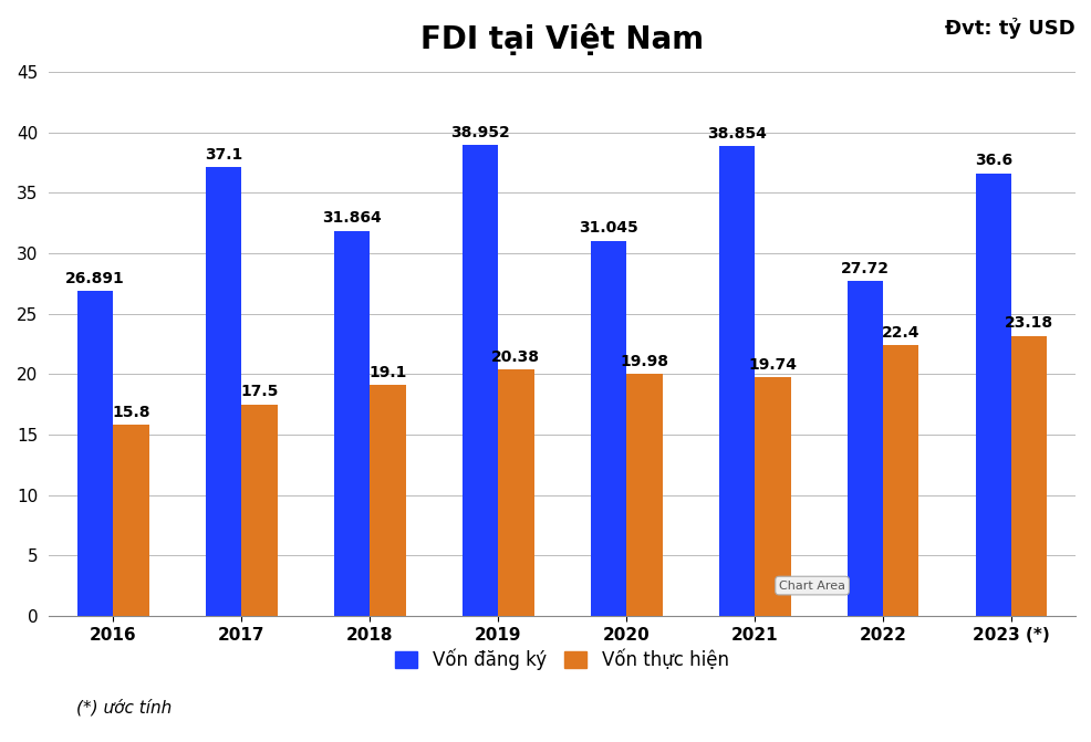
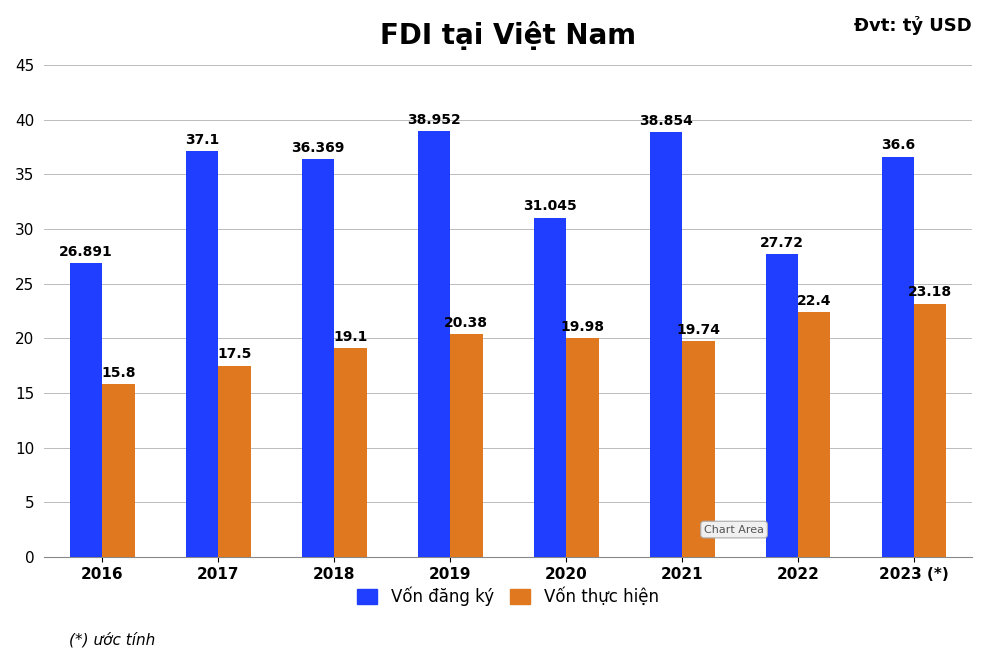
Vốn đăng ký/2018: 31.864 -> 36.369
